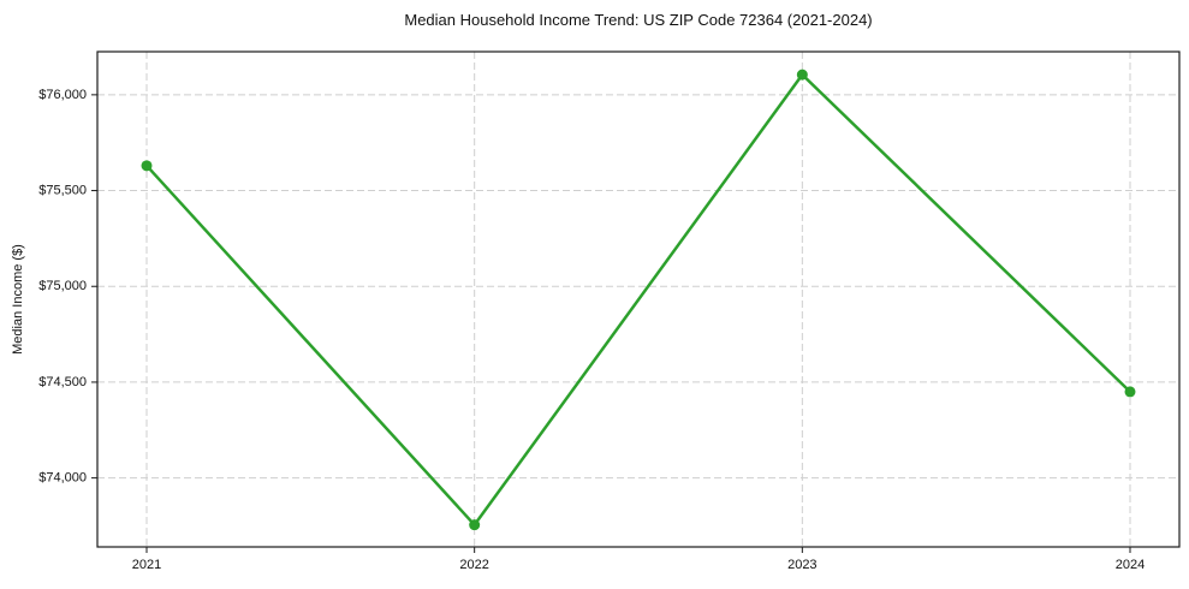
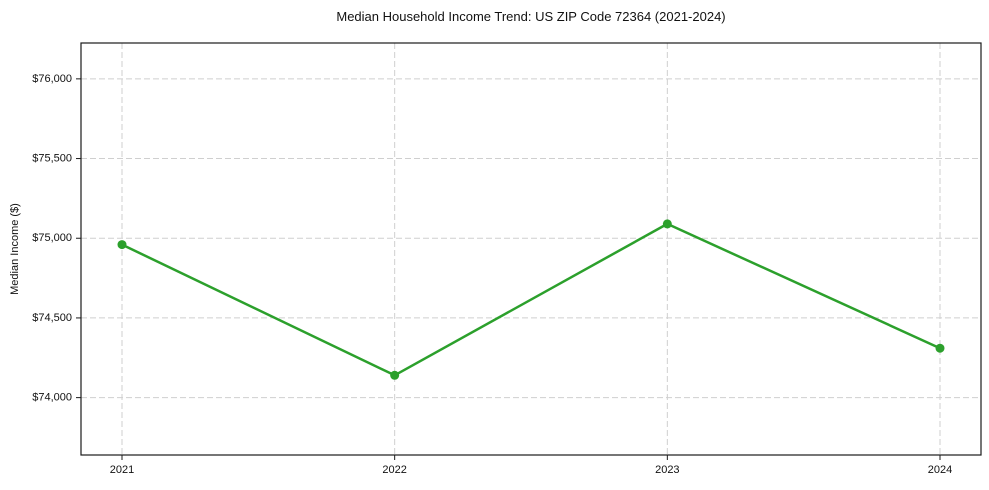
2021: $75630 -> $74960
2022: $73760 -> $74140
2023: $76100 -> $75090
2024: $74450 -> $74310
